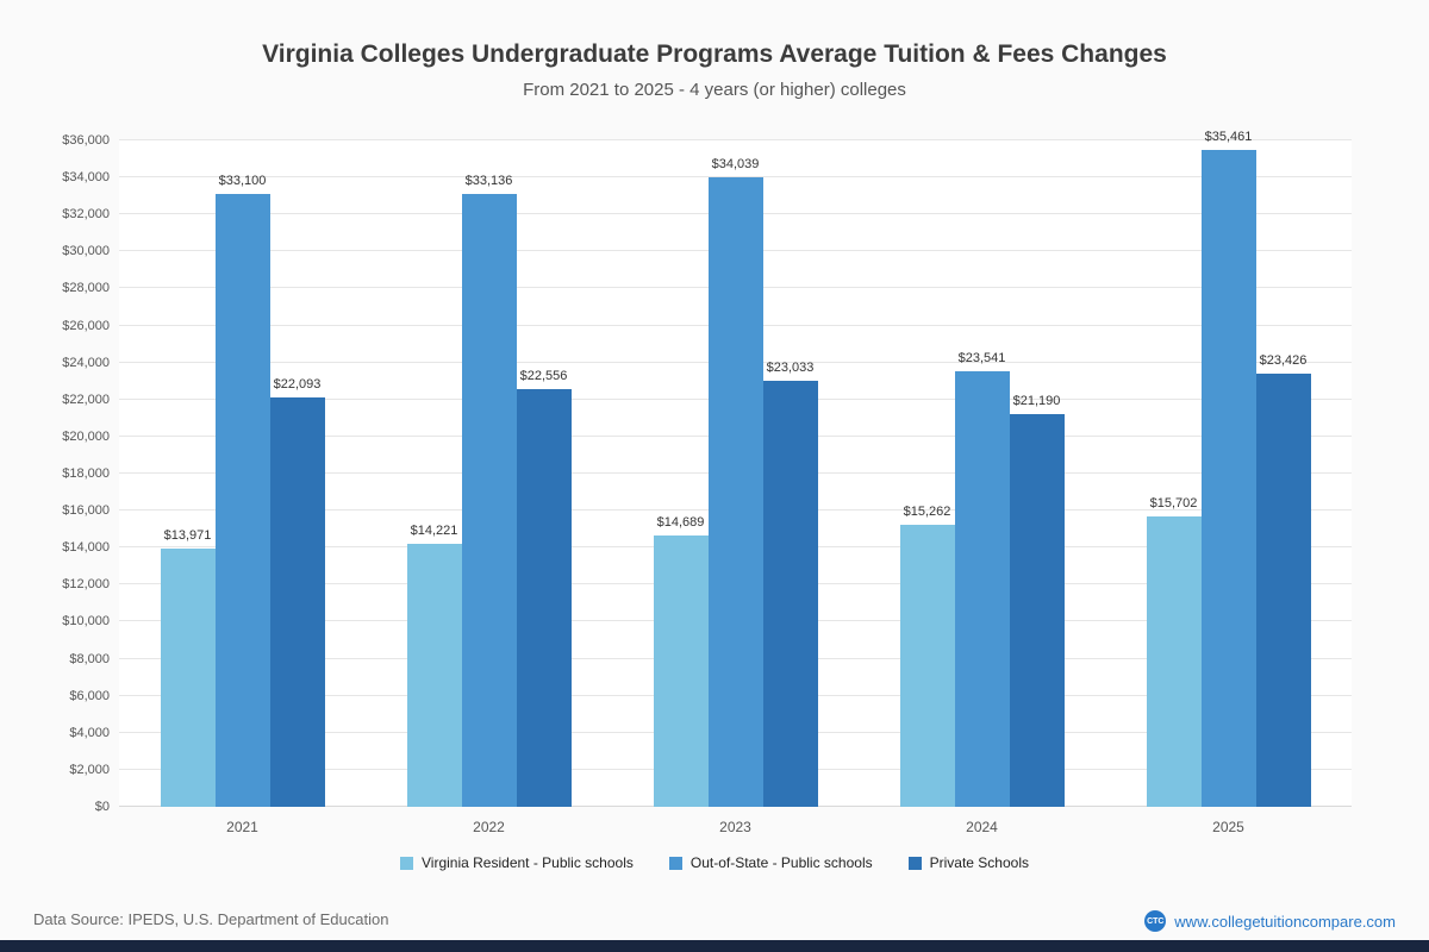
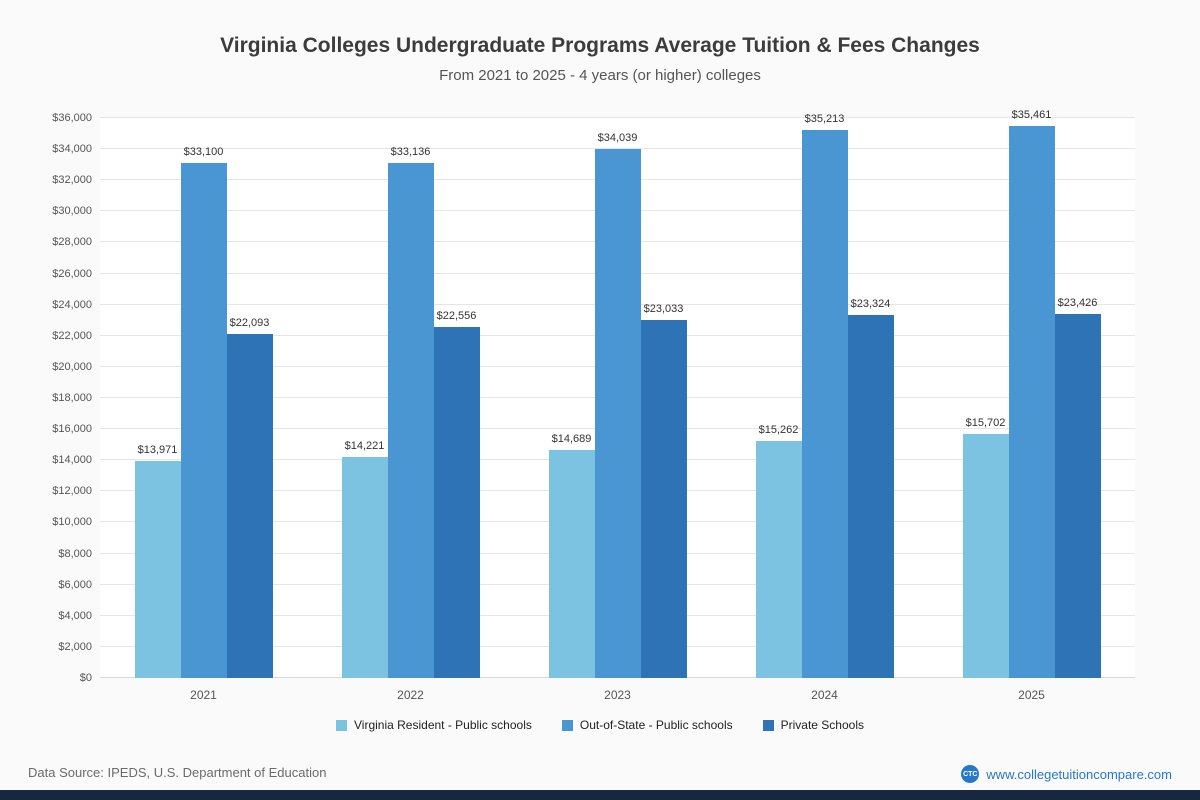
Out-of-State - Public schools/2024: $23,541 -> $35,213
Private Schools/2024: $21,190 -> $23,324
